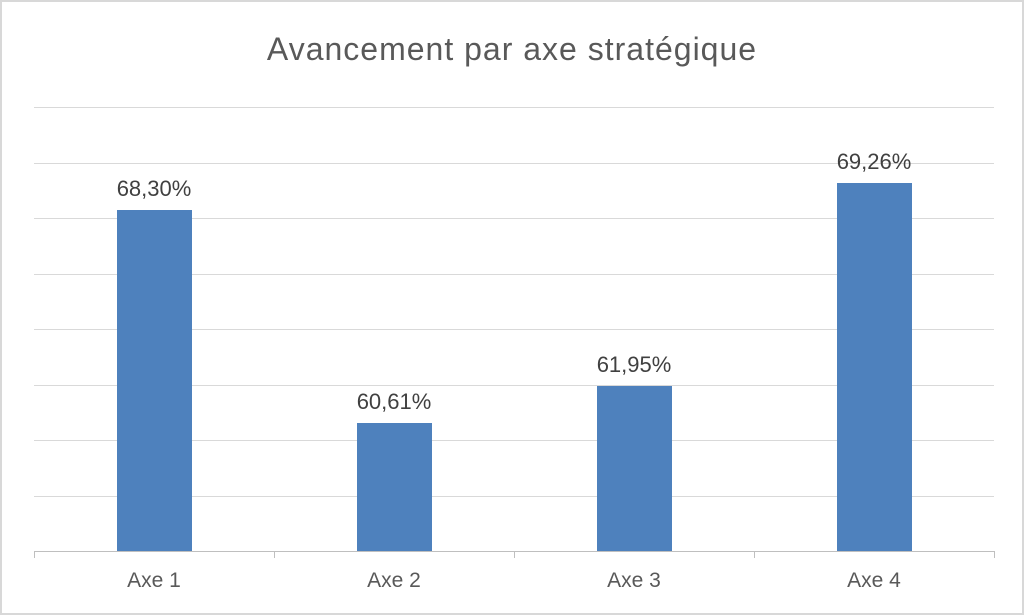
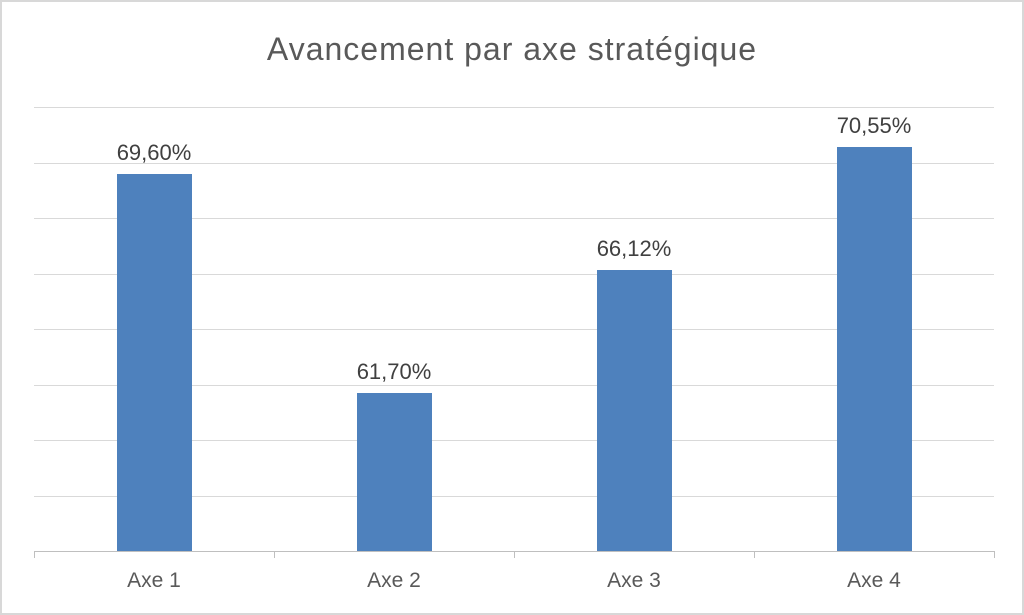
Axe 1: 68,30% -> 69,60%
Axe 2: 60,61% -> 61,70%
Axe 3: 61,95% -> 66,12%
Axe 4: 69,26% -> 70,55%
